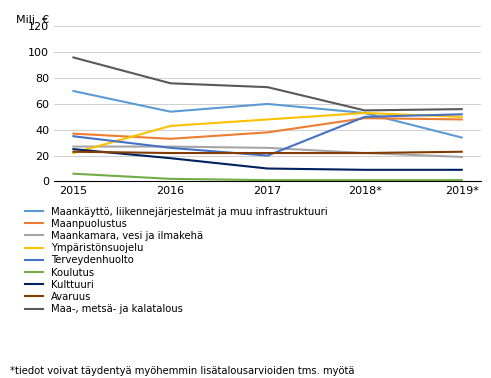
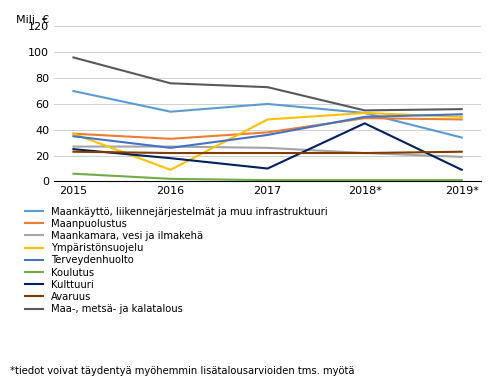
Ympäristönsuojelu/2015: 22 -> 37
Ympäristönsuojelu/2016: 43 -> 9
Terveydenhuolto/2017: 20 -> 36
Kulttuuri/2018*: 9 -> 45
